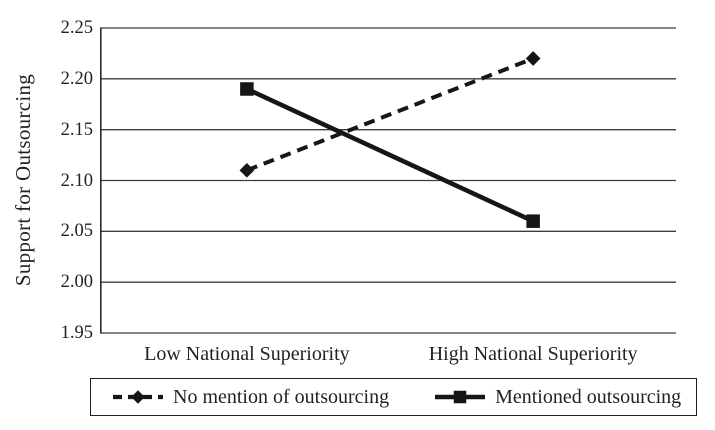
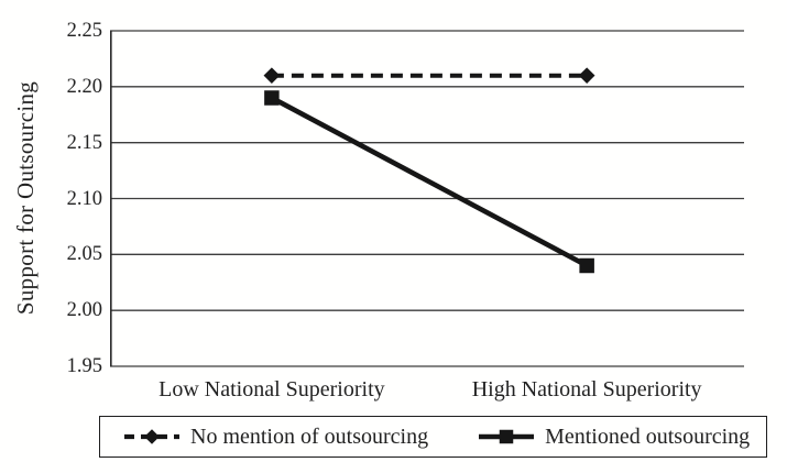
No mention of outsourcing/Low National Superiority: 2.11 -> 2.21
No mention of outsourcing/High National Superiority: 2.22 -> 2.21
Mentioned outsourcing/High National Superiority: 2.06 -> 2.04
